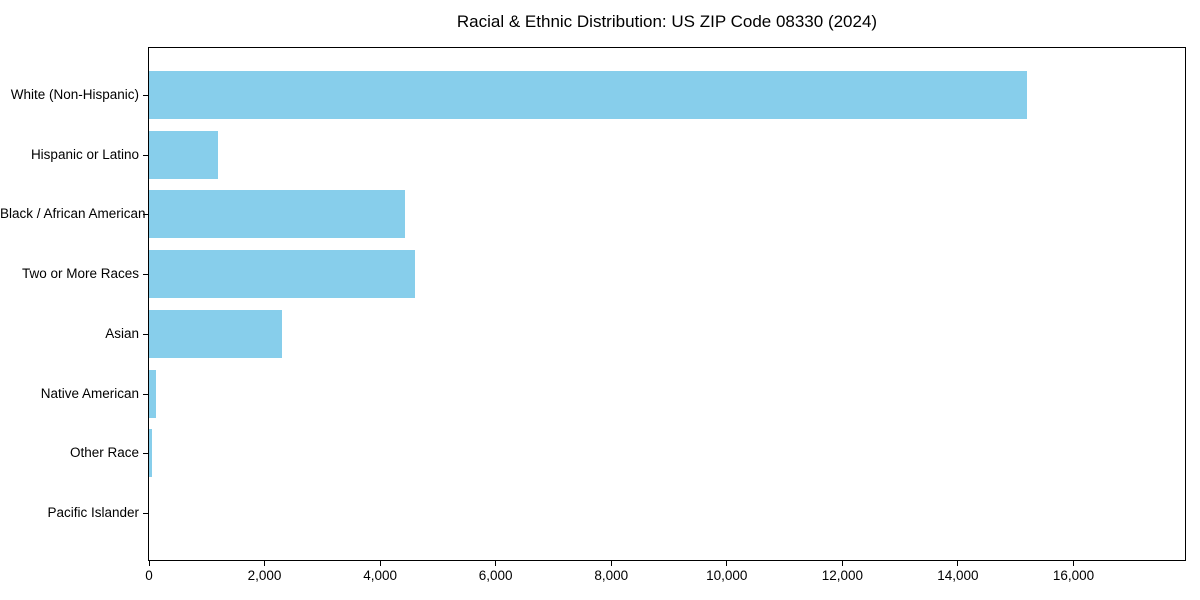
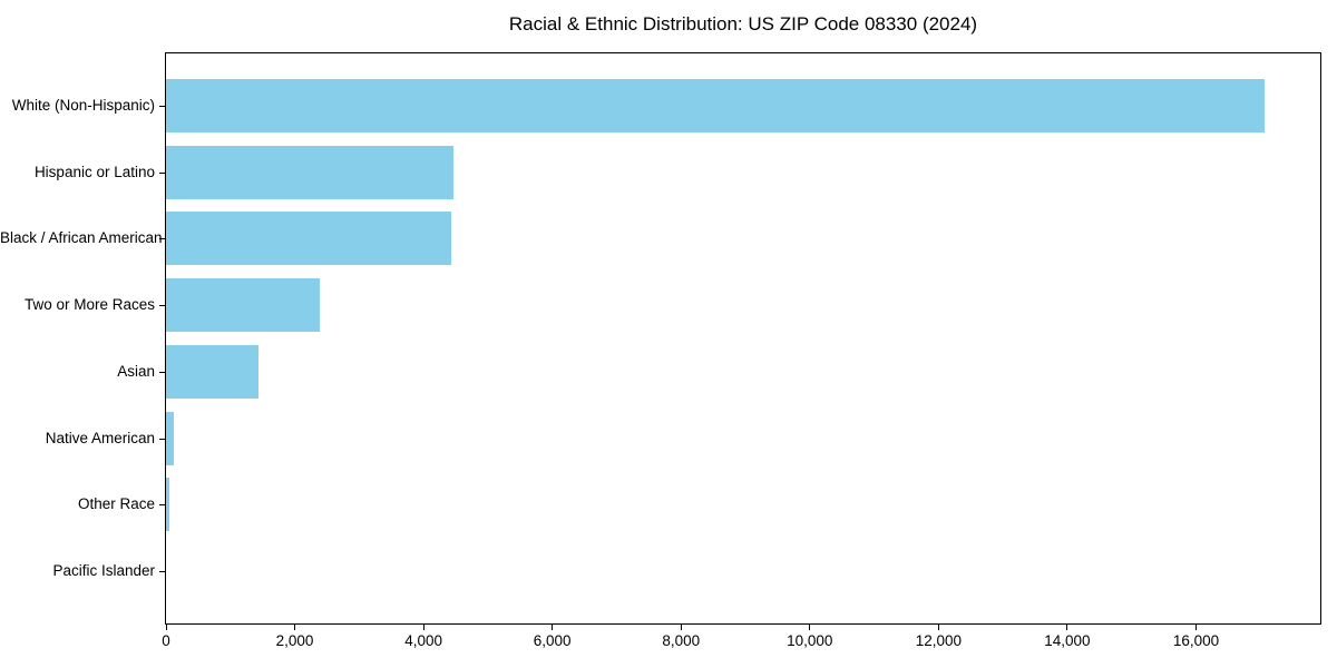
White (Non-Hispanic): 15200 -> 17100
Hispanic or Latino: 1200 -> 4500
Two or More Races: 4600 -> 2400
Asian: 2300 -> 1400
